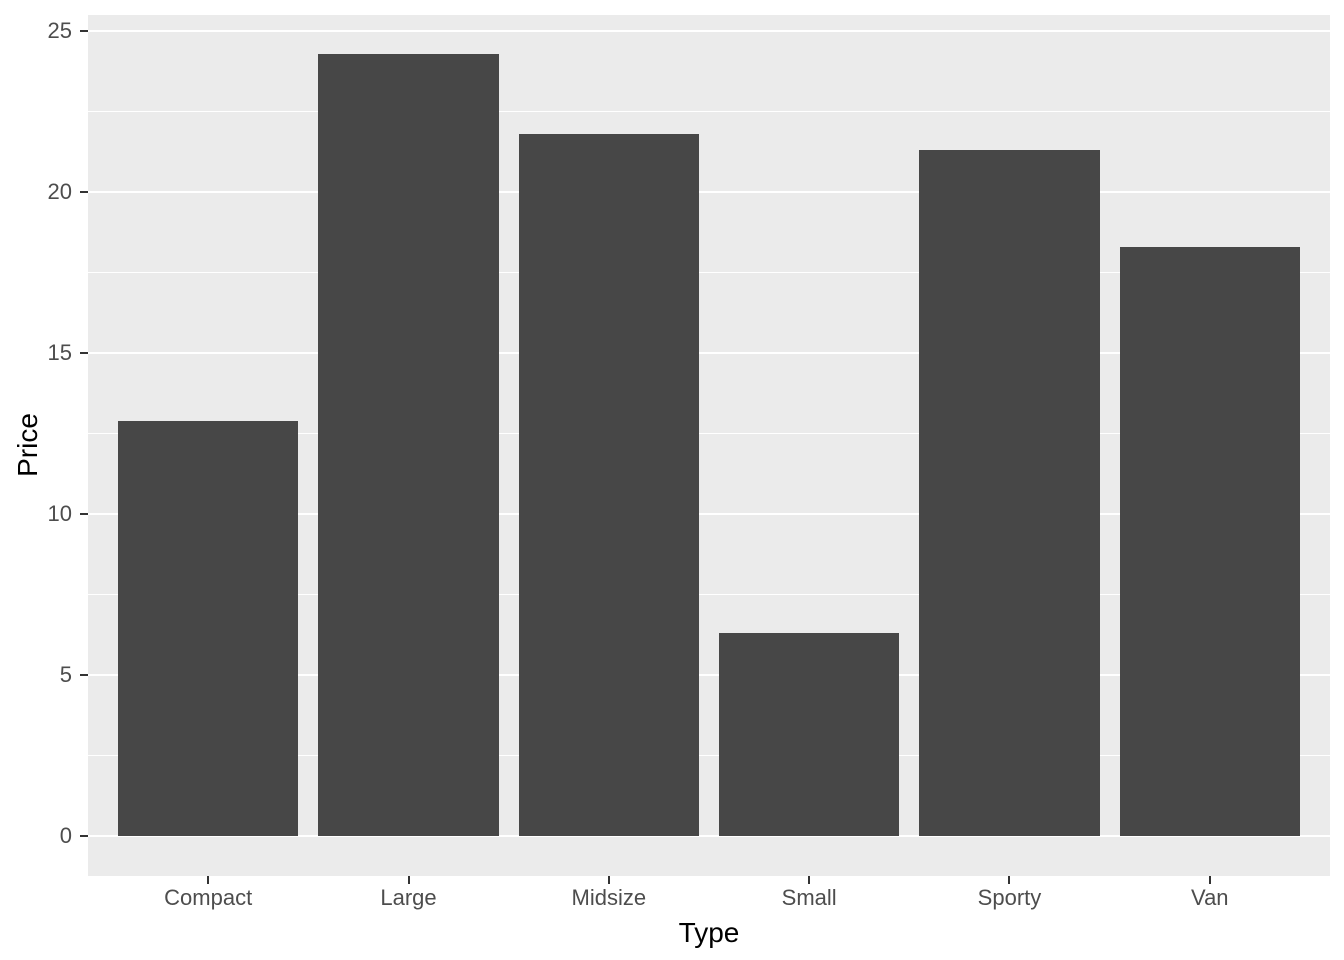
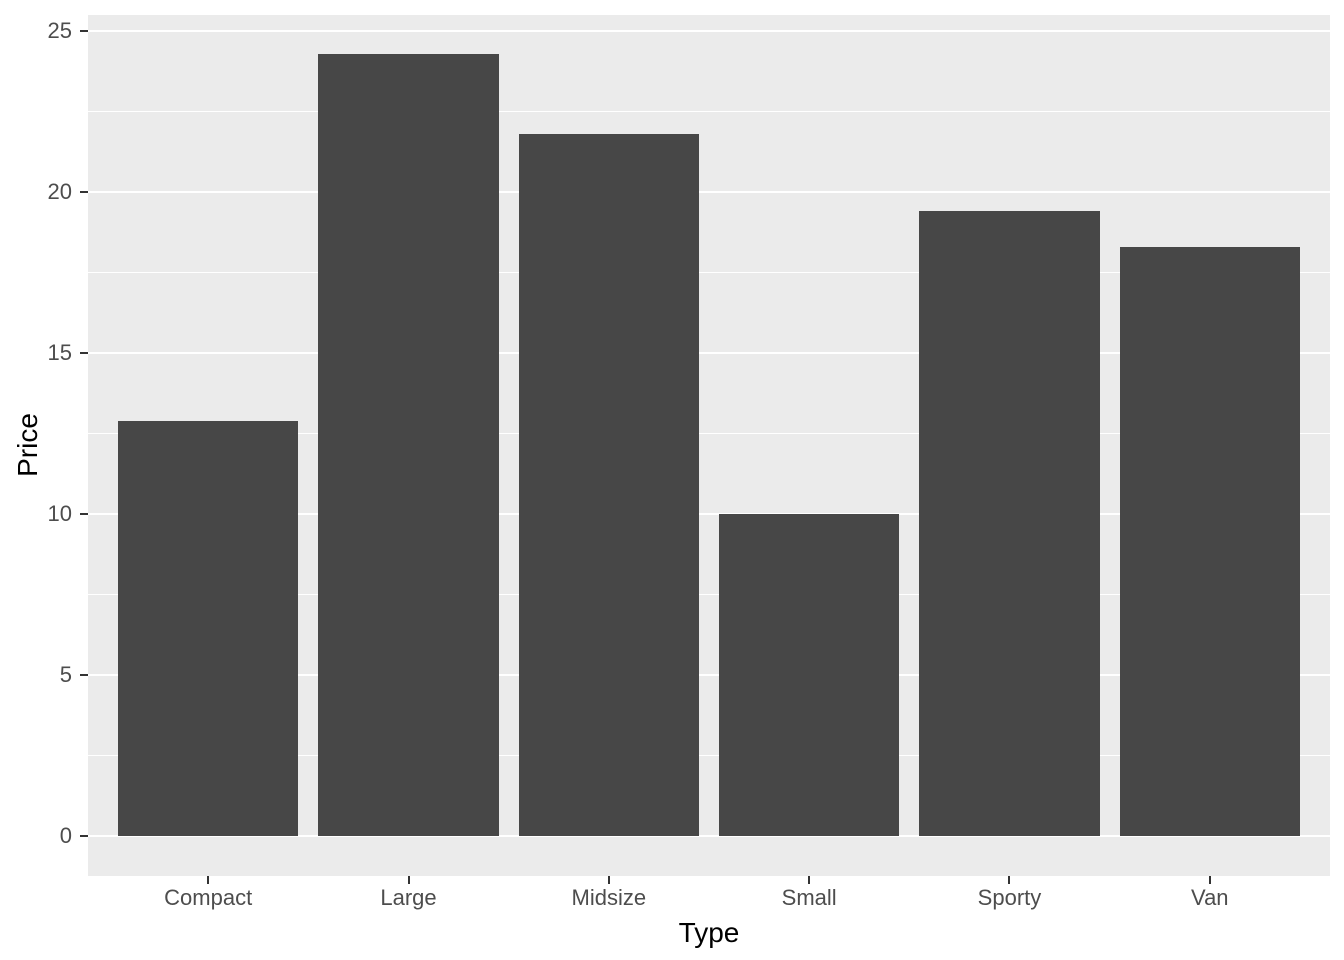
Small: 6.3 -> 10.0
Sporty: 21.3 -> 19.4
